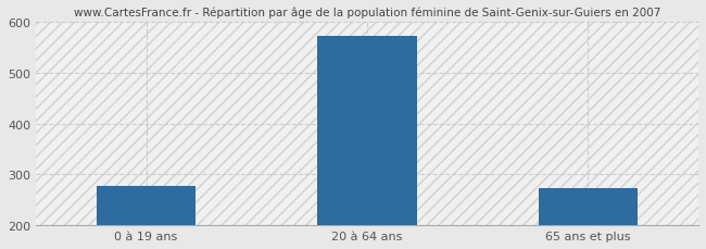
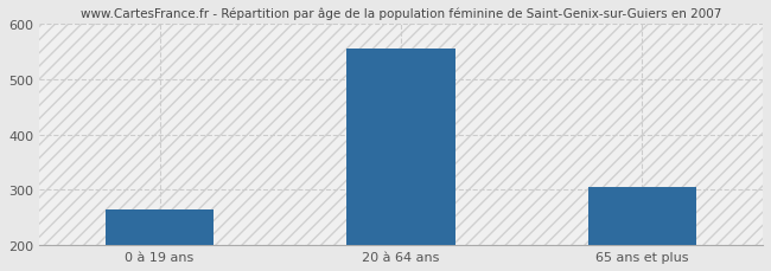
0 à 19 ans: 278 -> 265
20 à 64 ans: 573 -> 555
65 ans et plus: 272 -> 305
